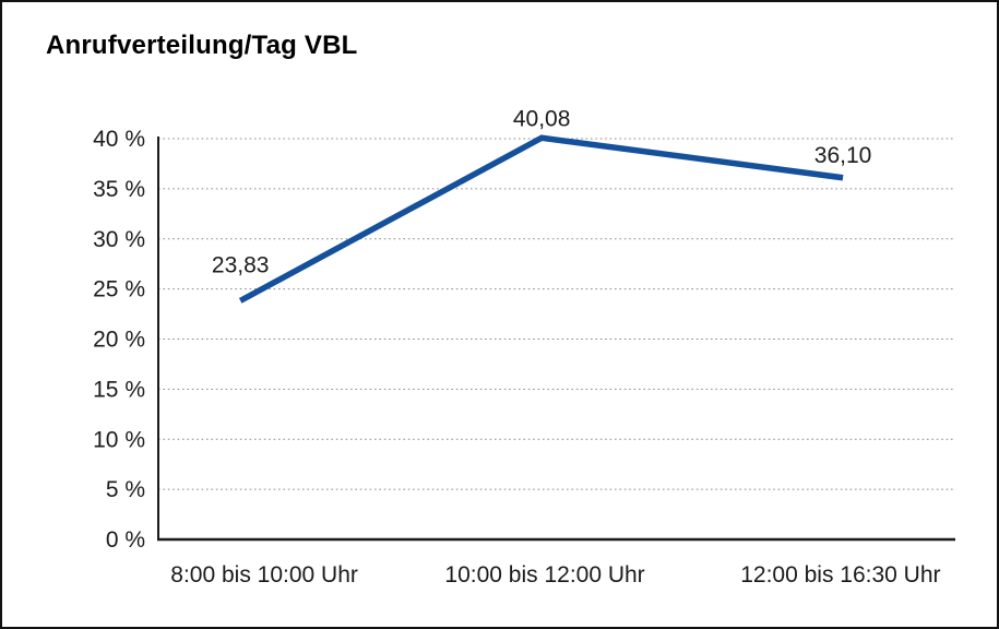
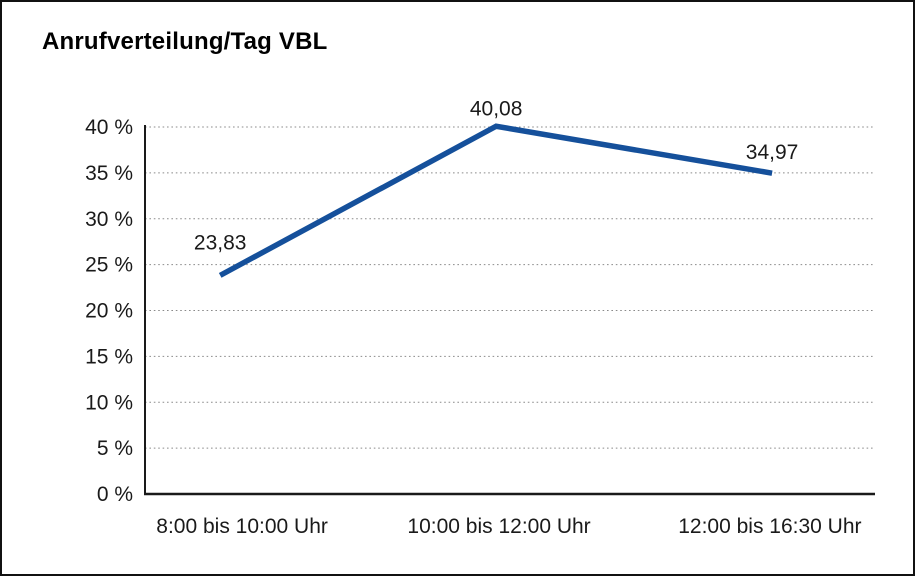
12:00 bis 16:30 Uhr: 36,10 -> 34,97
